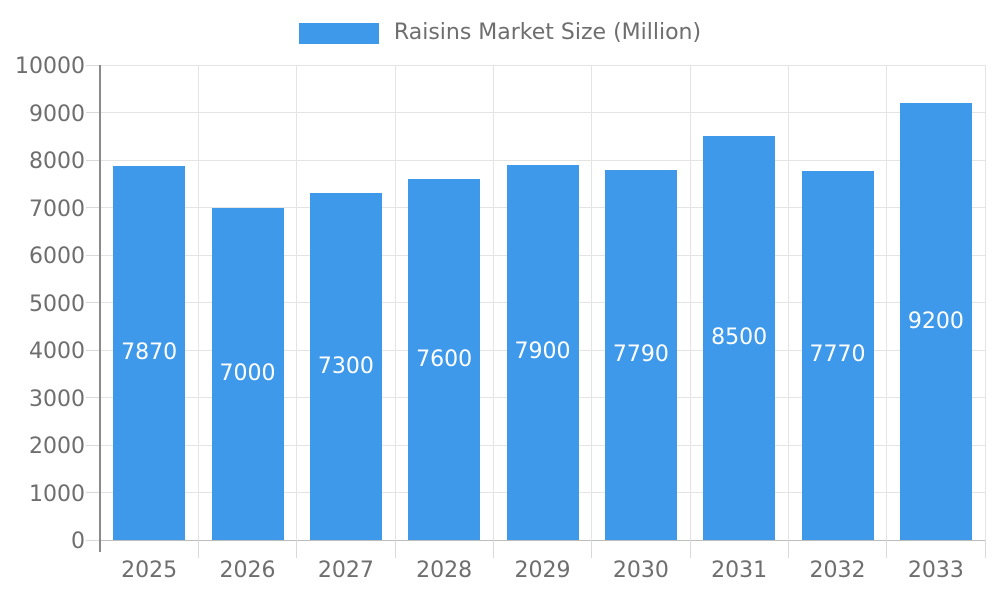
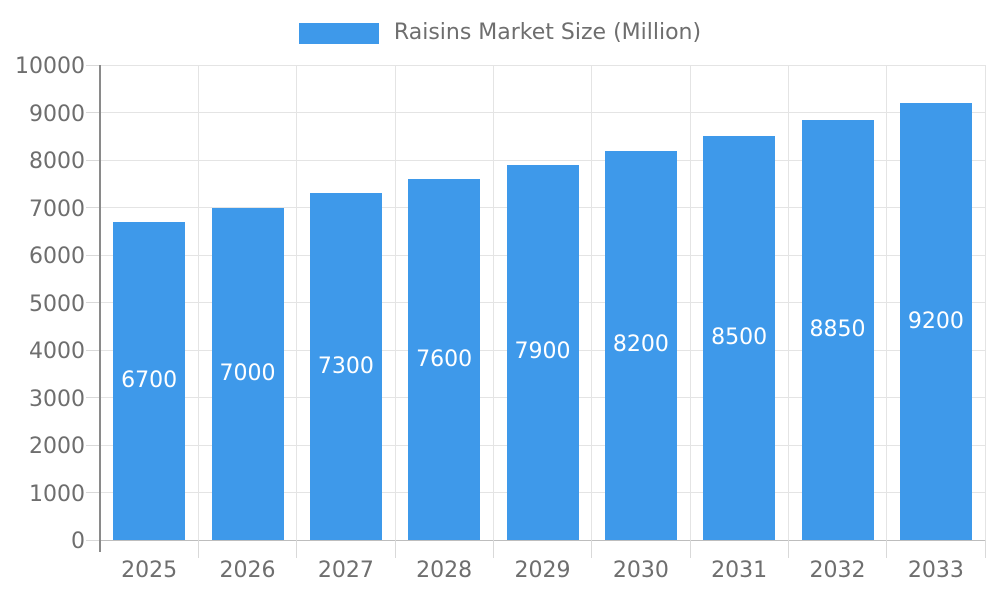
2025: 7870 -> 6700
2030: 7790 -> 8200
2032: 7770 -> 8850
